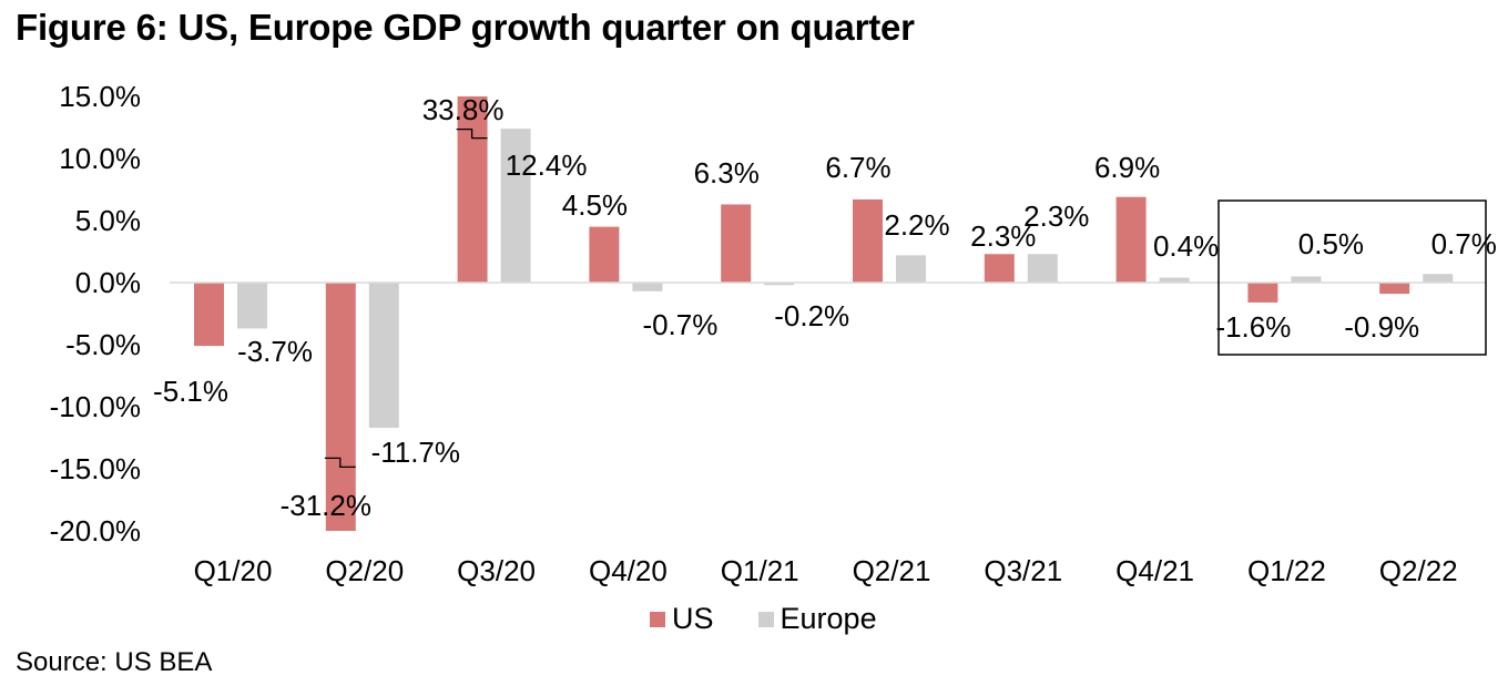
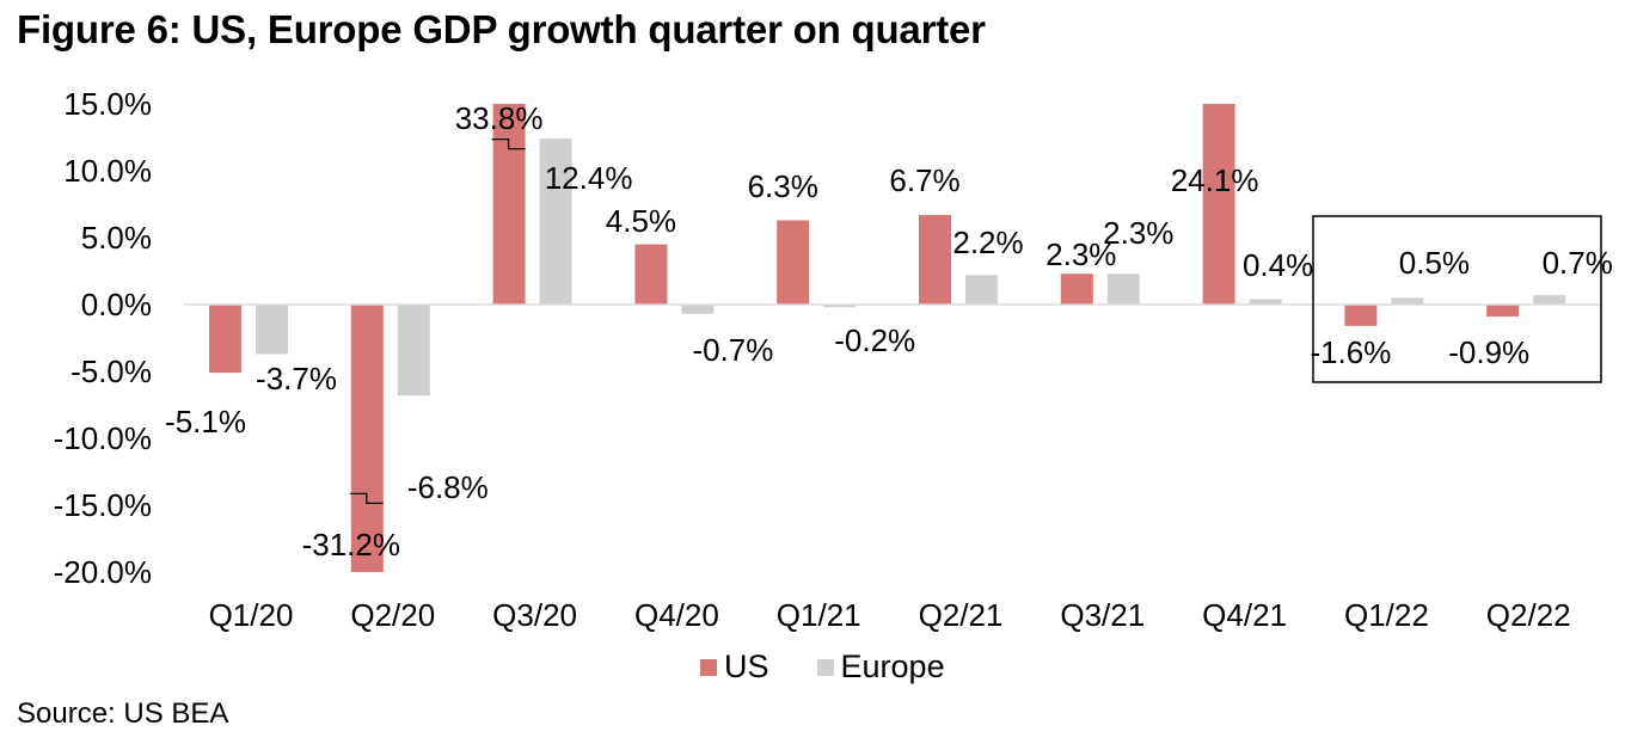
Europe/Q2/20: -11.7% -> -6.8%
US/Q4/21: 6.9% -> 24.1%
